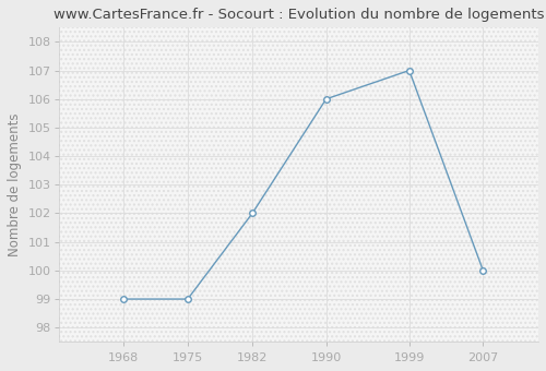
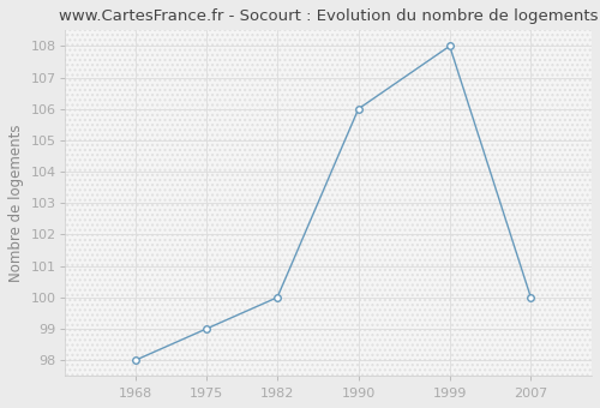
1968: 99 -> 98
1982: 102 -> 100
1999: 107 -> 108
